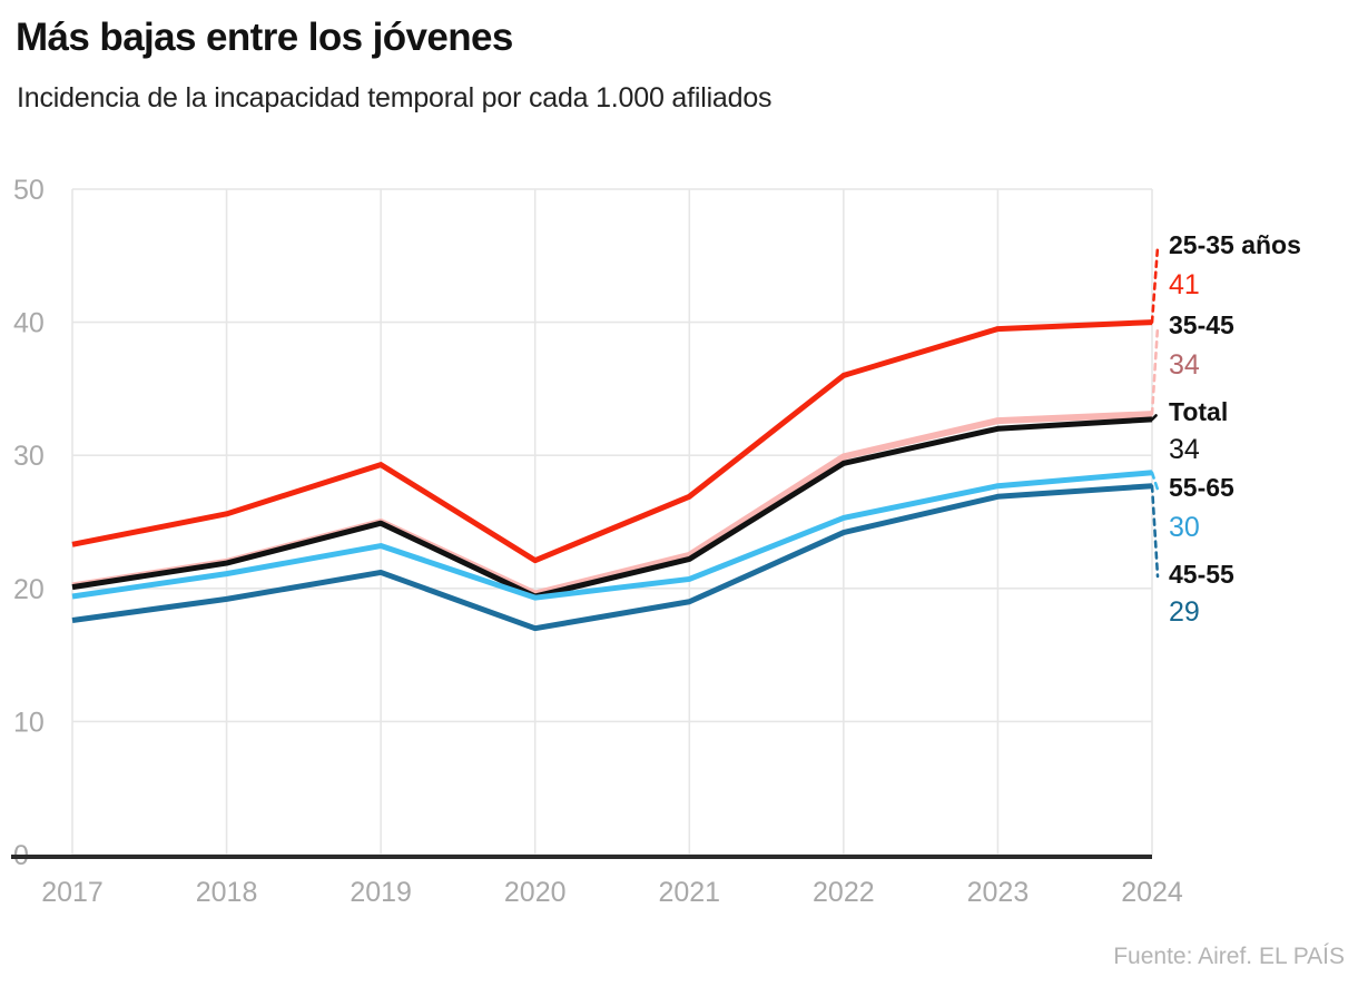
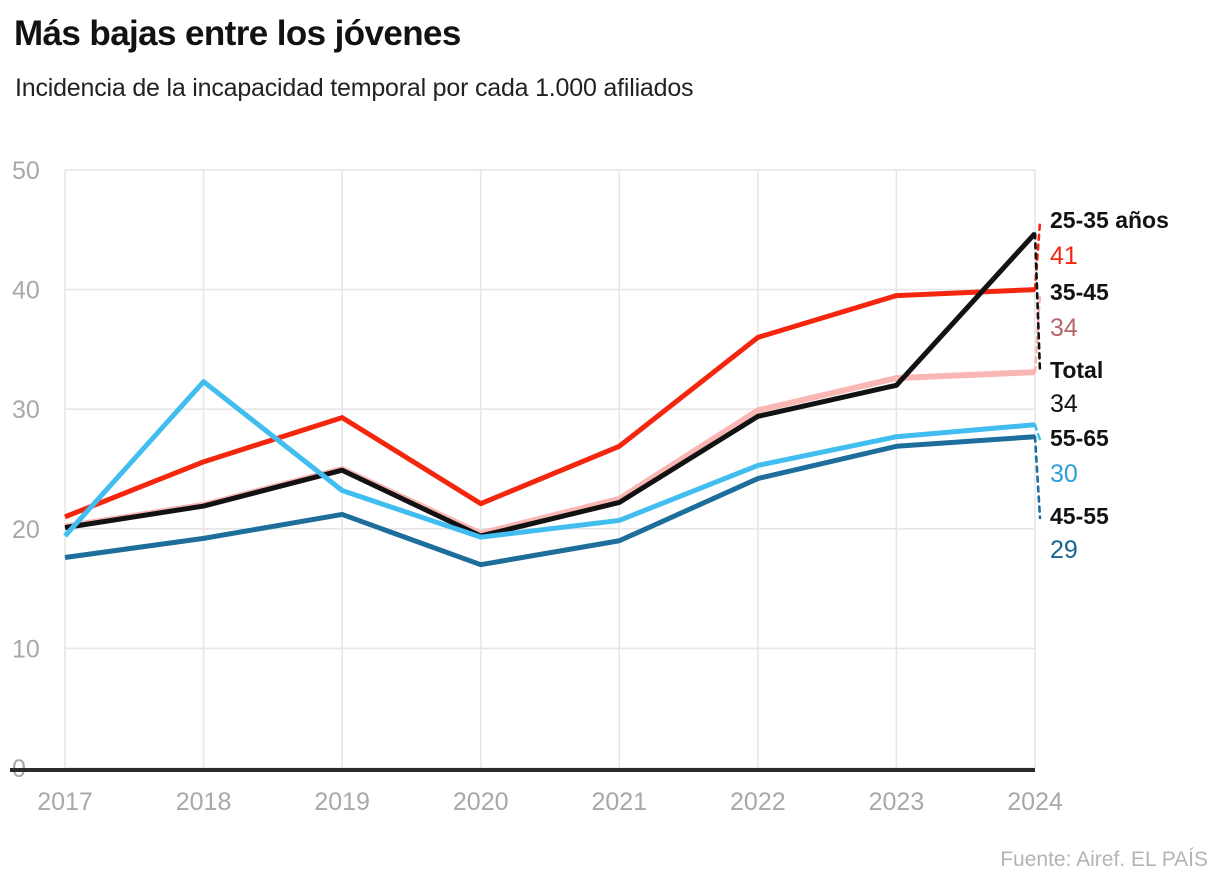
25-35 años/2017: 23.3 -> 21.0
55-65/2018: 21.1 -> 32.3
Total/2024: 32.7 -> 44.7
